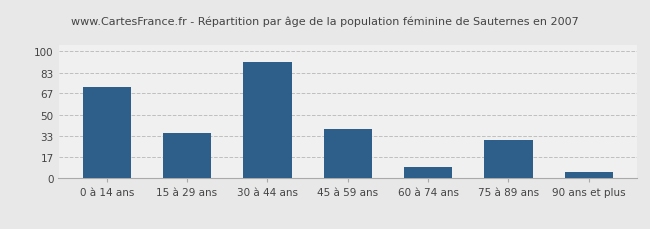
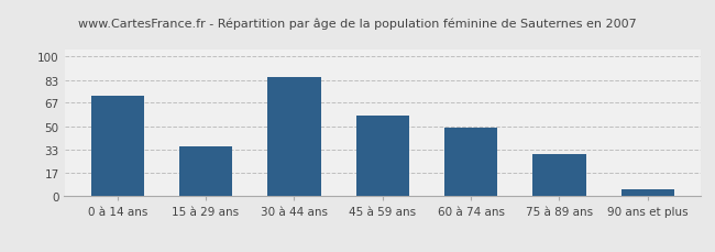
30 à 44 ans: 92 -> 85
45 à 59 ans: 39 -> 58
60 à 74 ans: 9 -> 49
